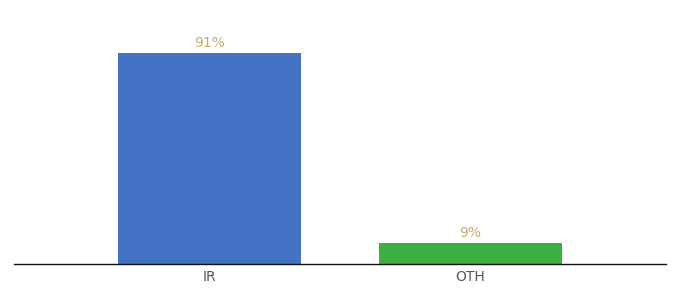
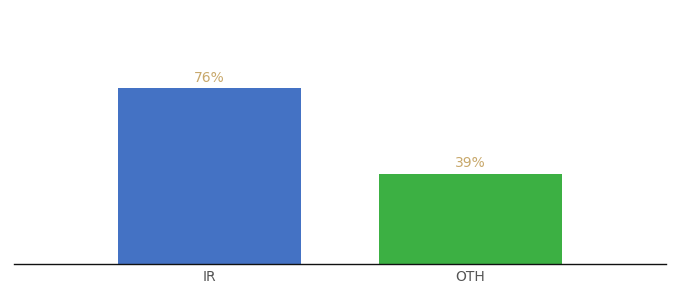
IR: 91% -> 76%
OTH: 9% -> 39%
